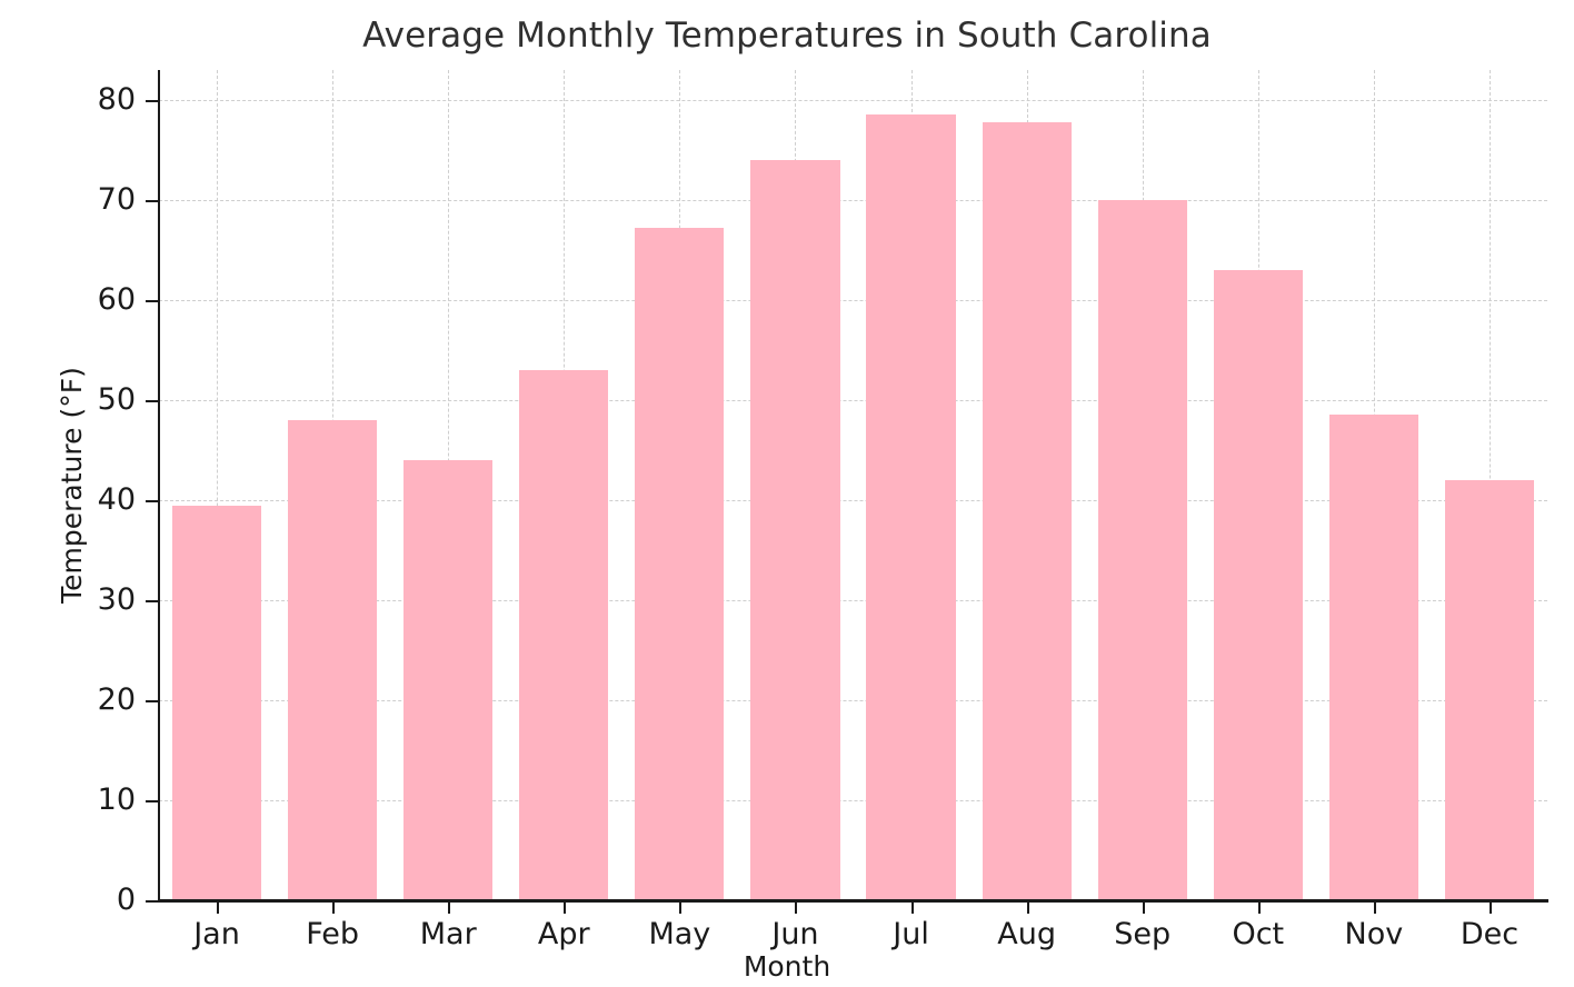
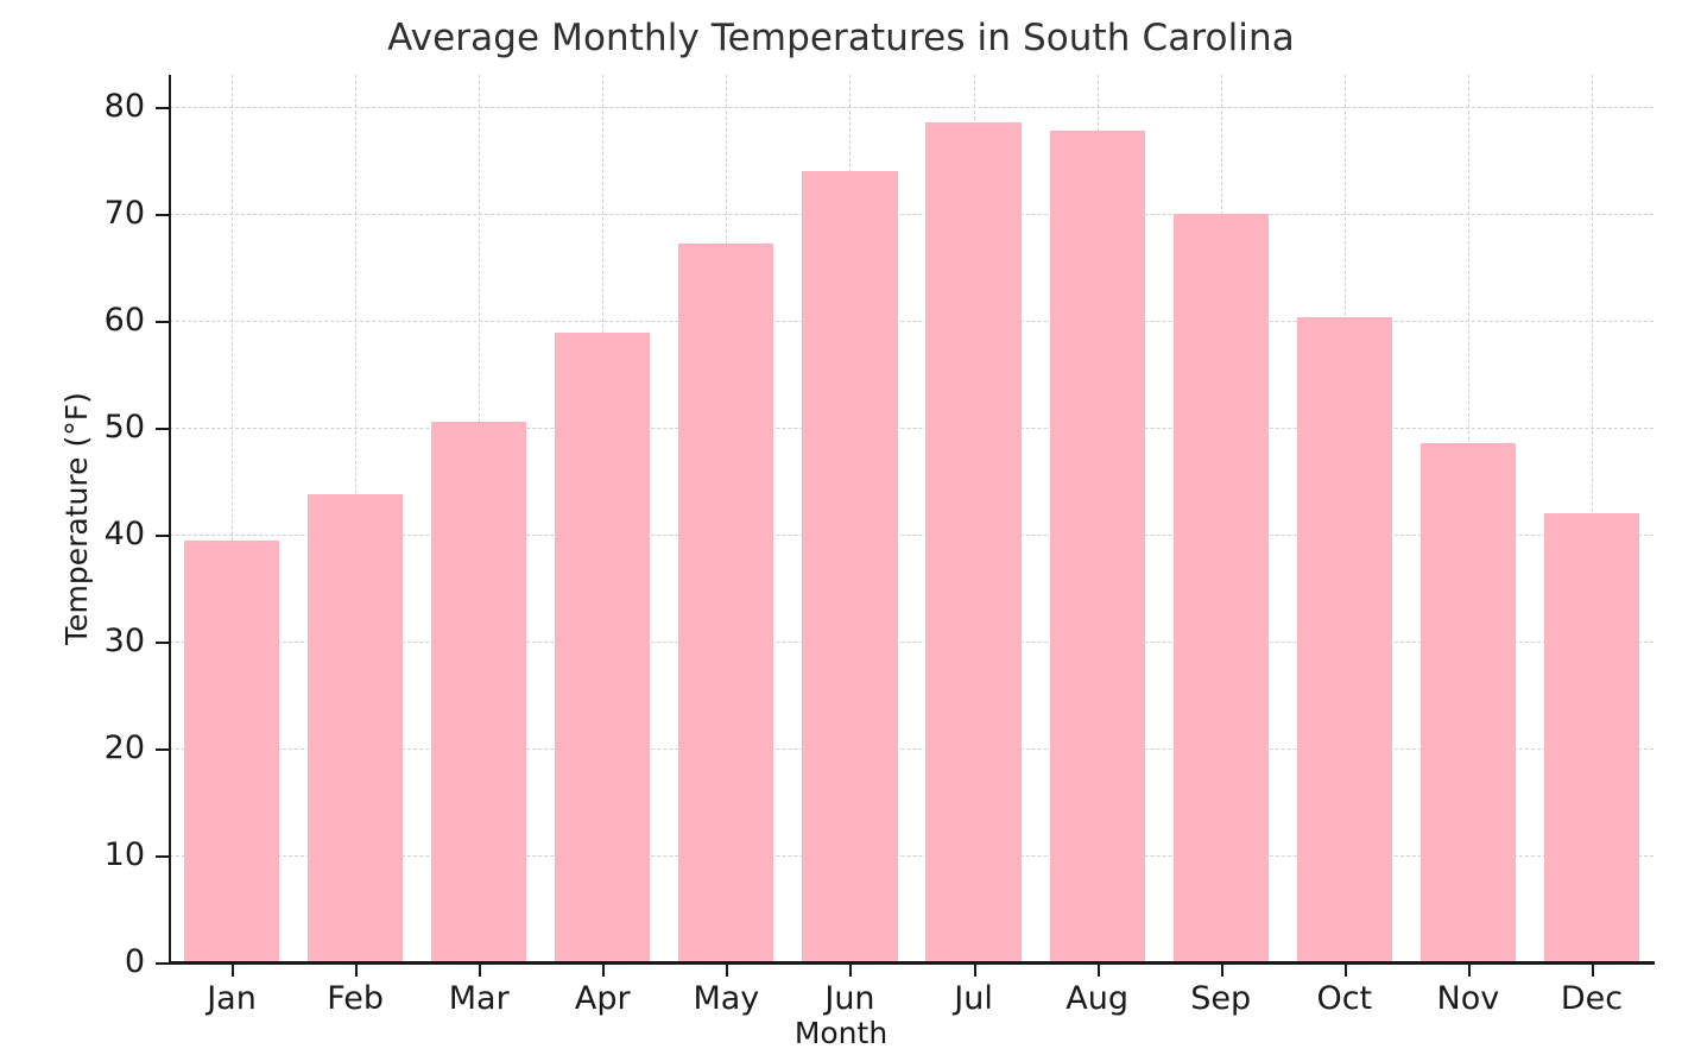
Feb: 48 -> 44
Mar: 44 -> 51
Apr: 53 -> 59
Oct: 63 -> 60
